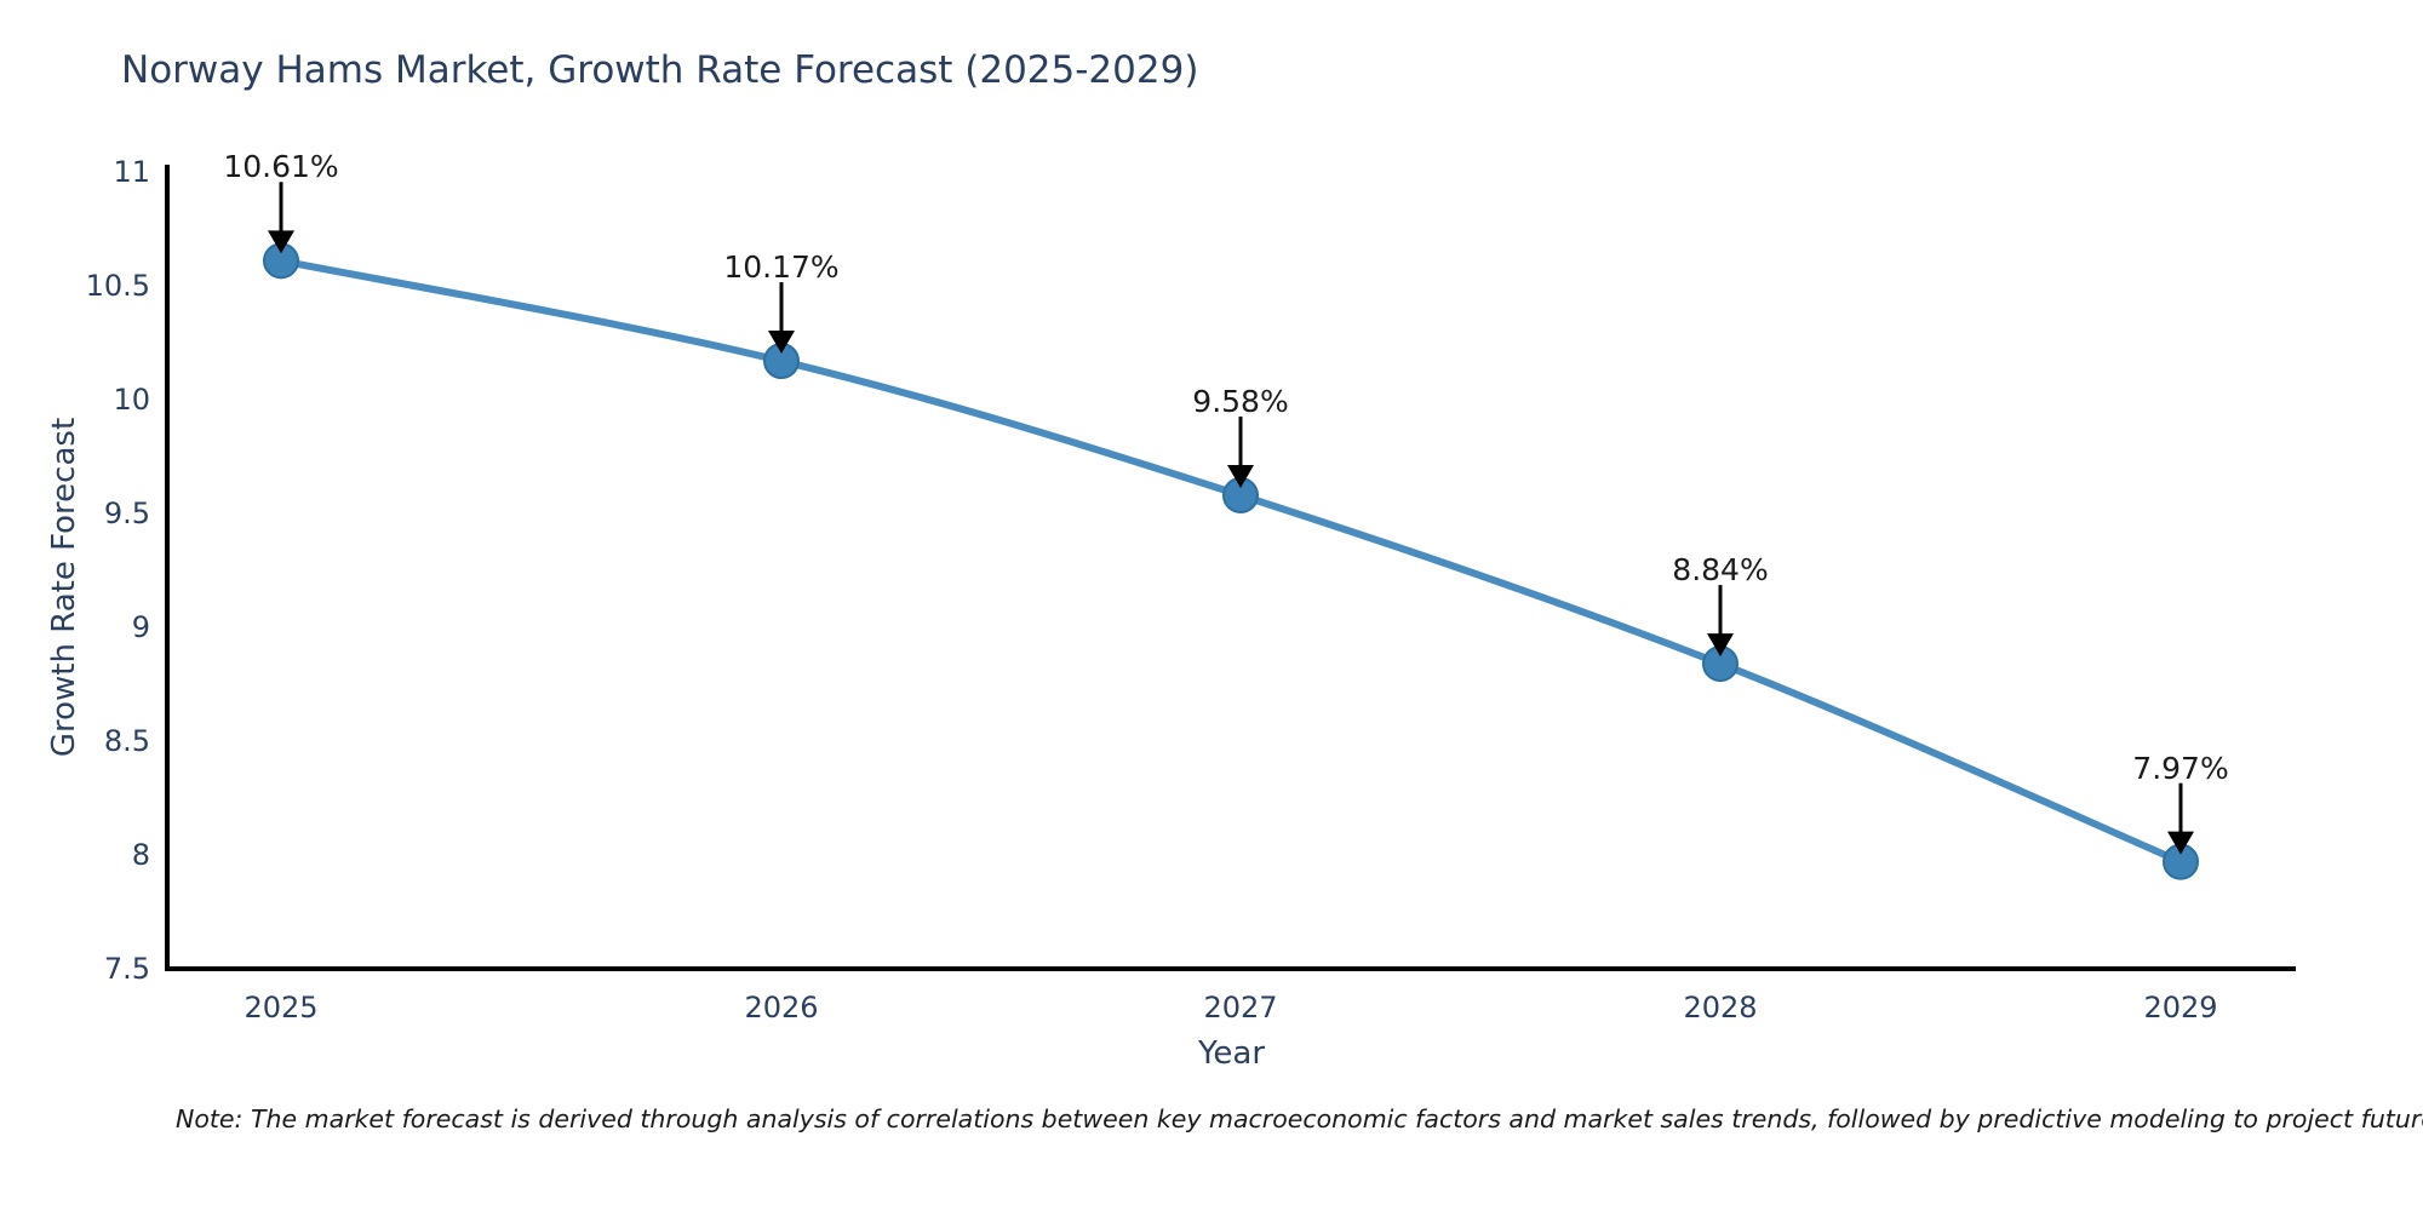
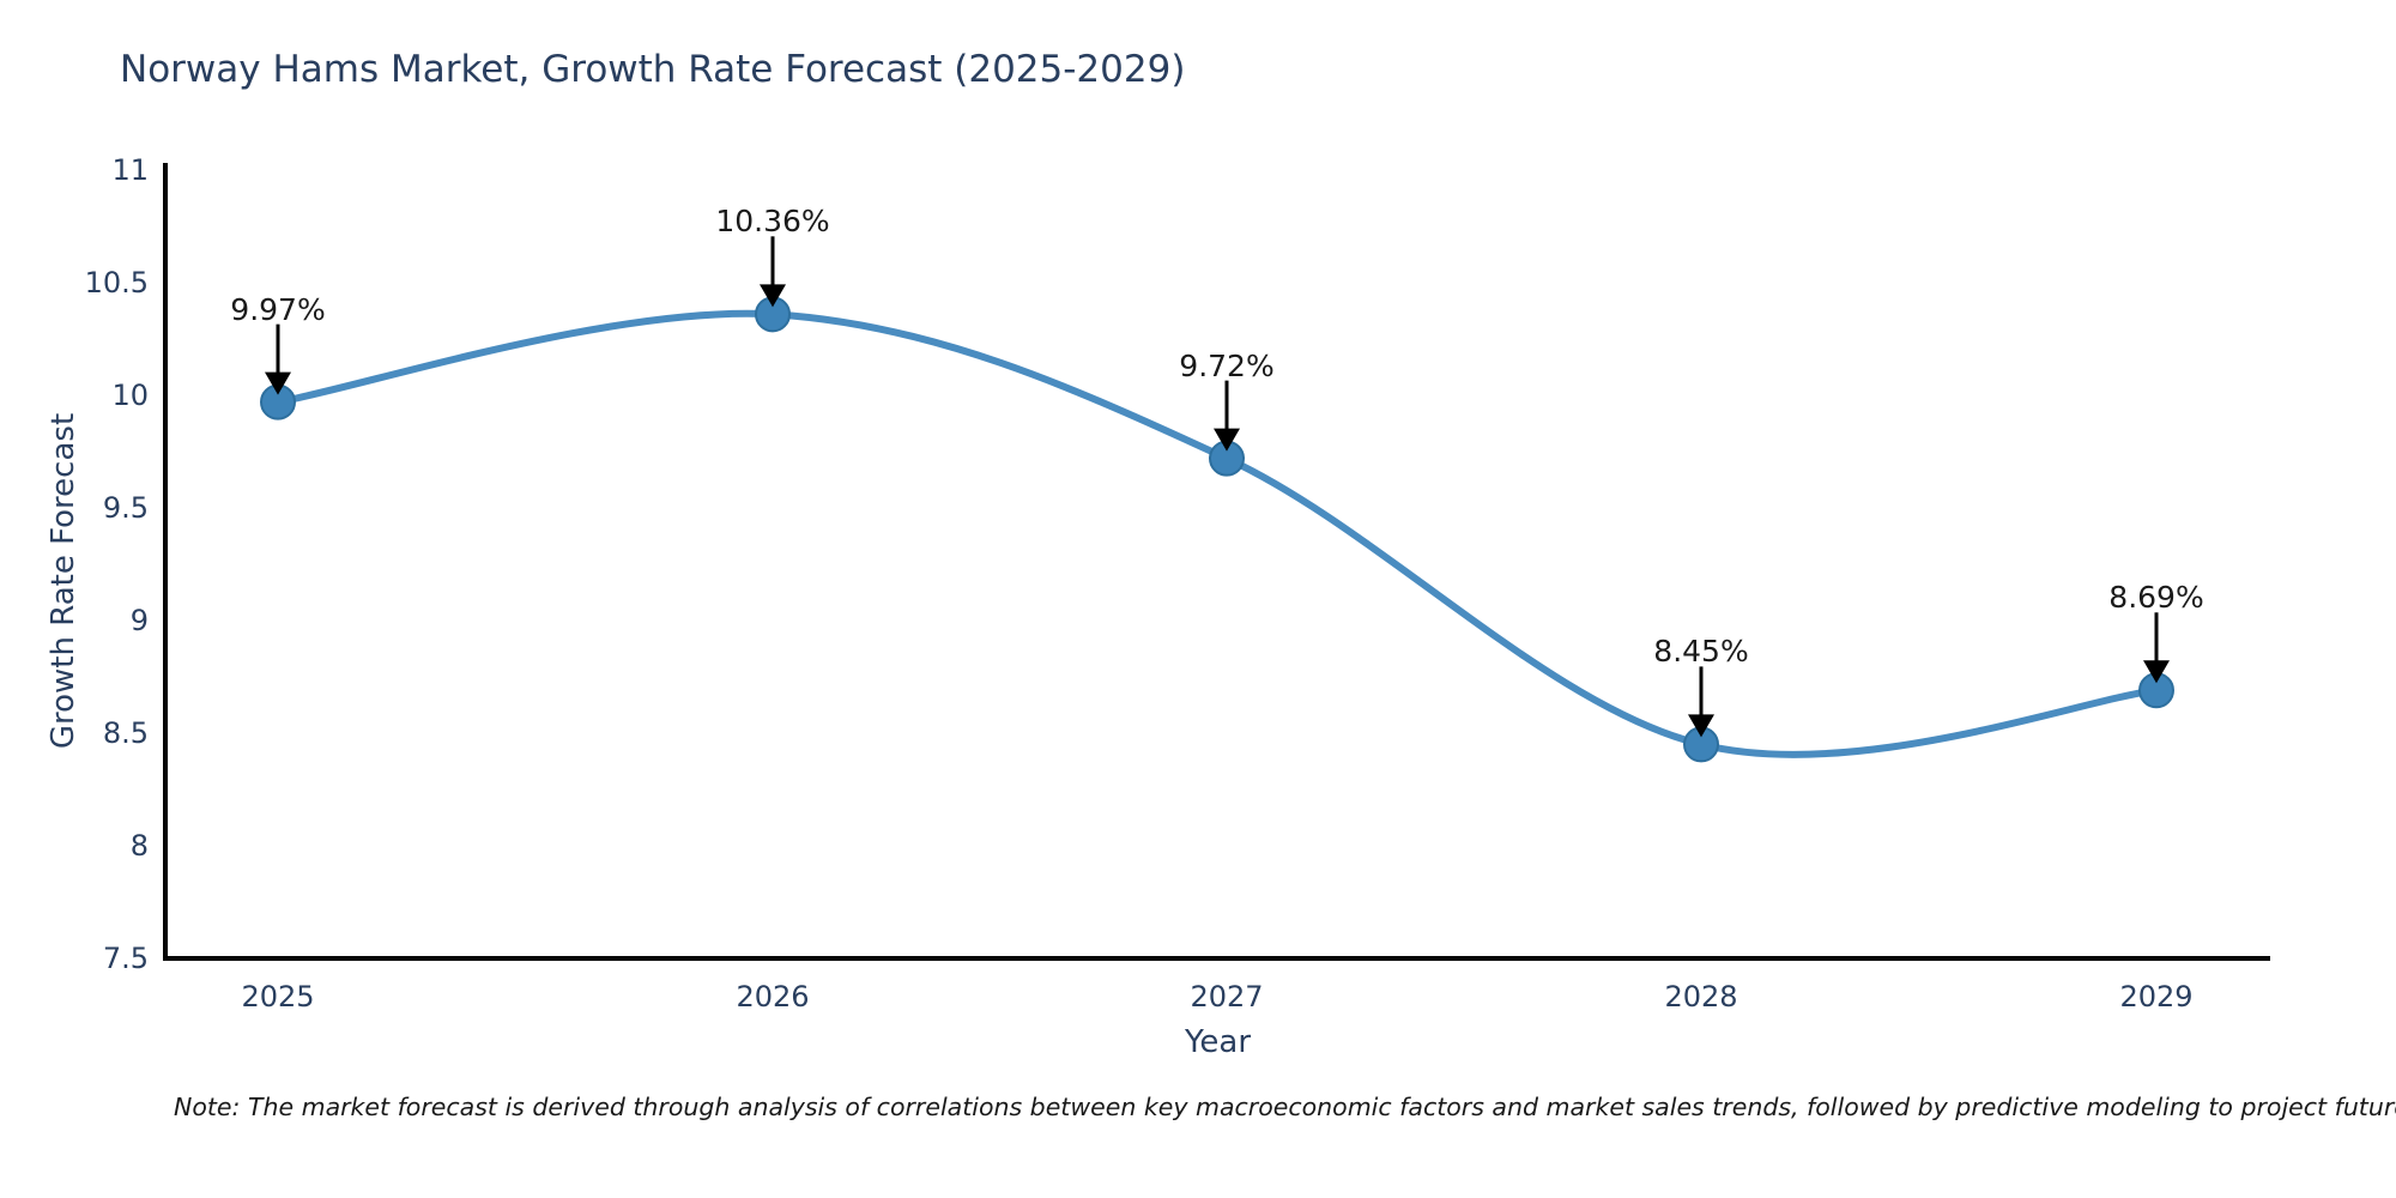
2025: 10.61% -> 9.97%
2026: 10.17% -> 10.36%
2027: 9.58% -> 9.72%
2028: 8.84% -> 8.45%
2029: 7.97% -> 8.69%
